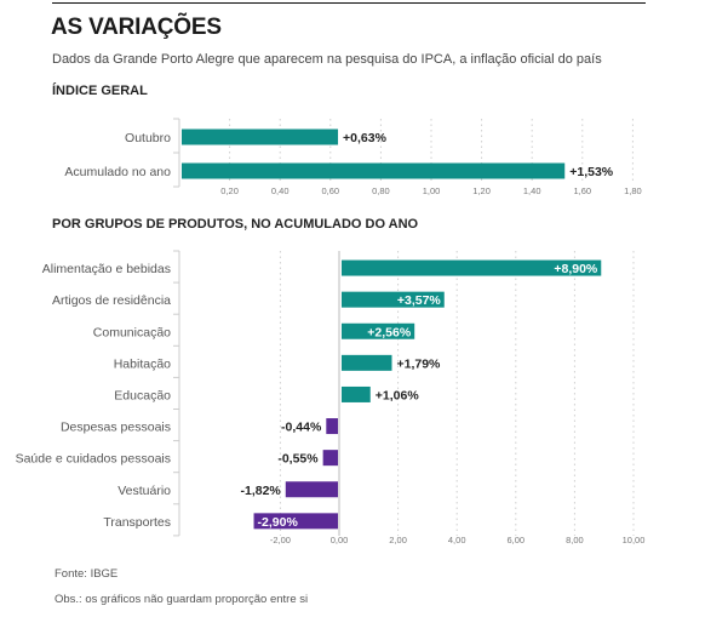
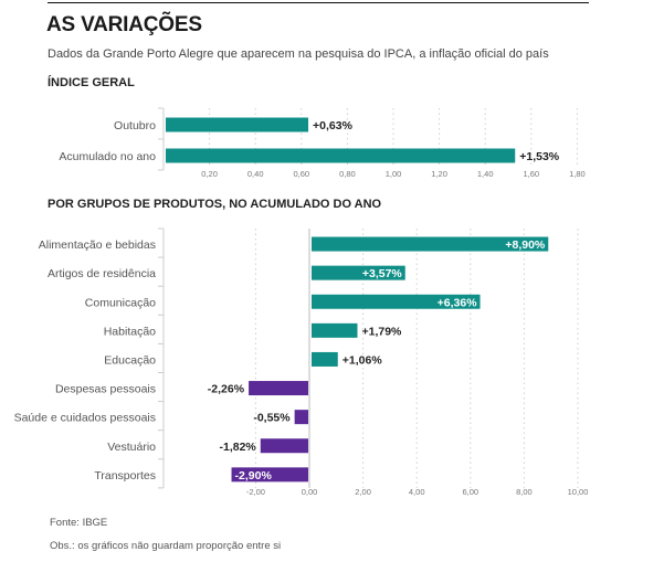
POR GRUPOS DE PRODUTOS, NO ACUMULADO DO ANO/Comunicação: +2,56% -> +6,36%
POR GRUPOS DE PRODUTOS, NO ACUMULADO DO ANO/Despesas pessoais: -0,44% -> -2,26%
